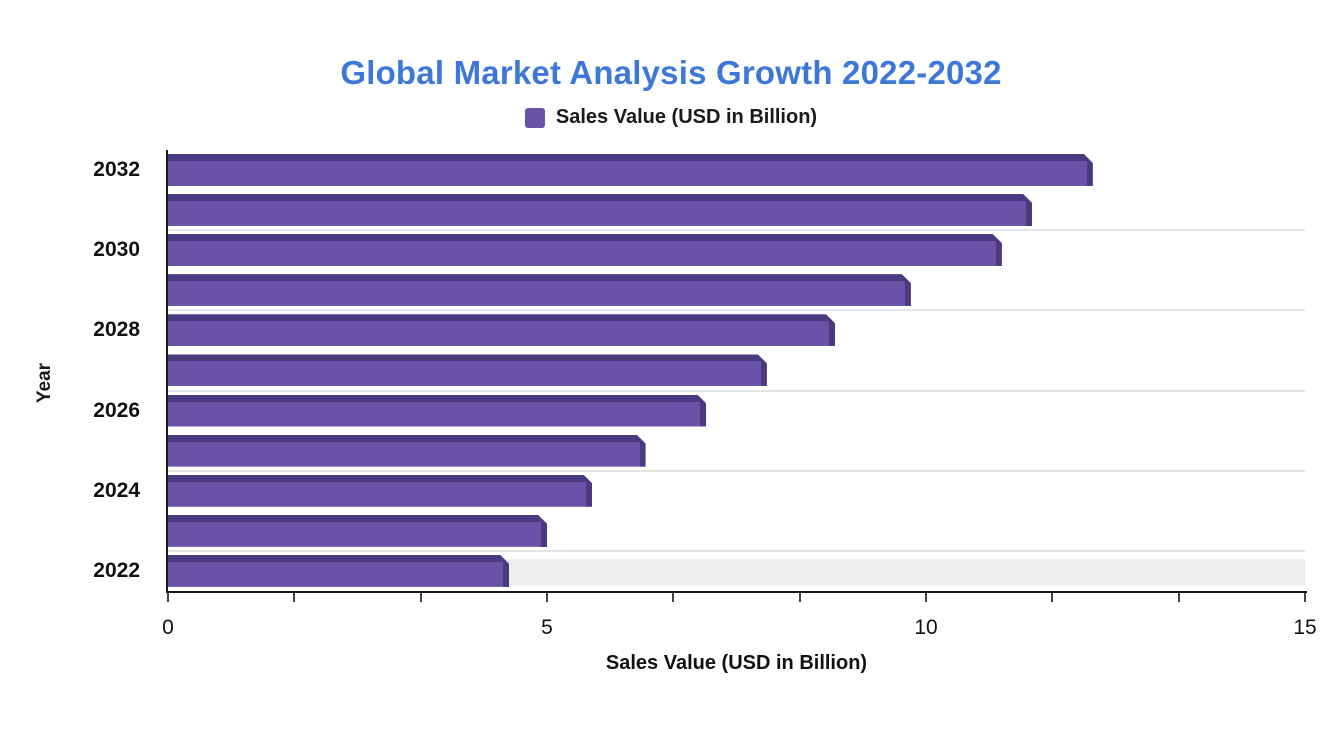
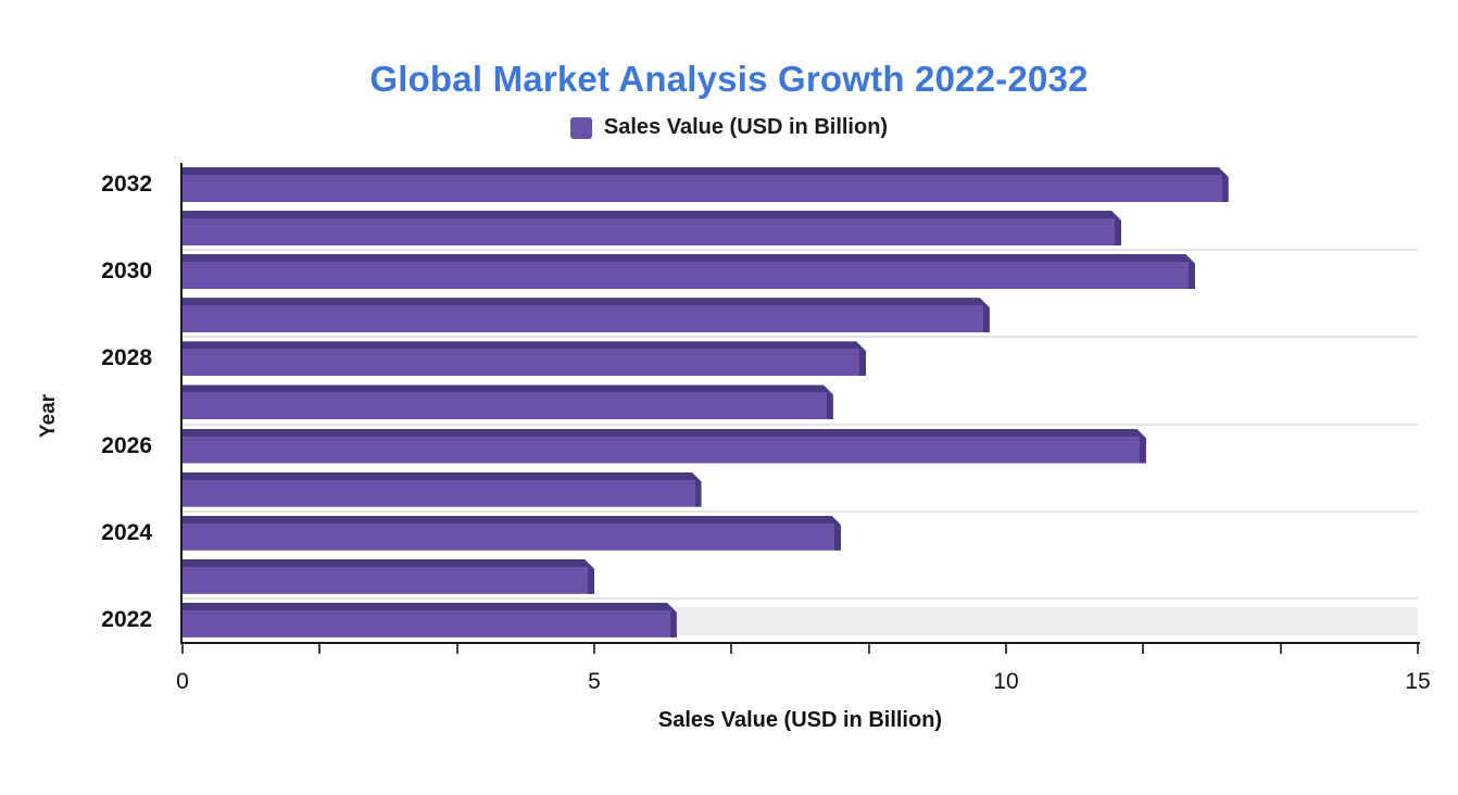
2022: 4.5 -> 6.0
2024: 5.6 -> 8.0
2026: 7.1 -> 11.7
2028: 8.8 -> 8.3
2030: 11.0 -> 12.3
2032: 12.2 -> 12.7
